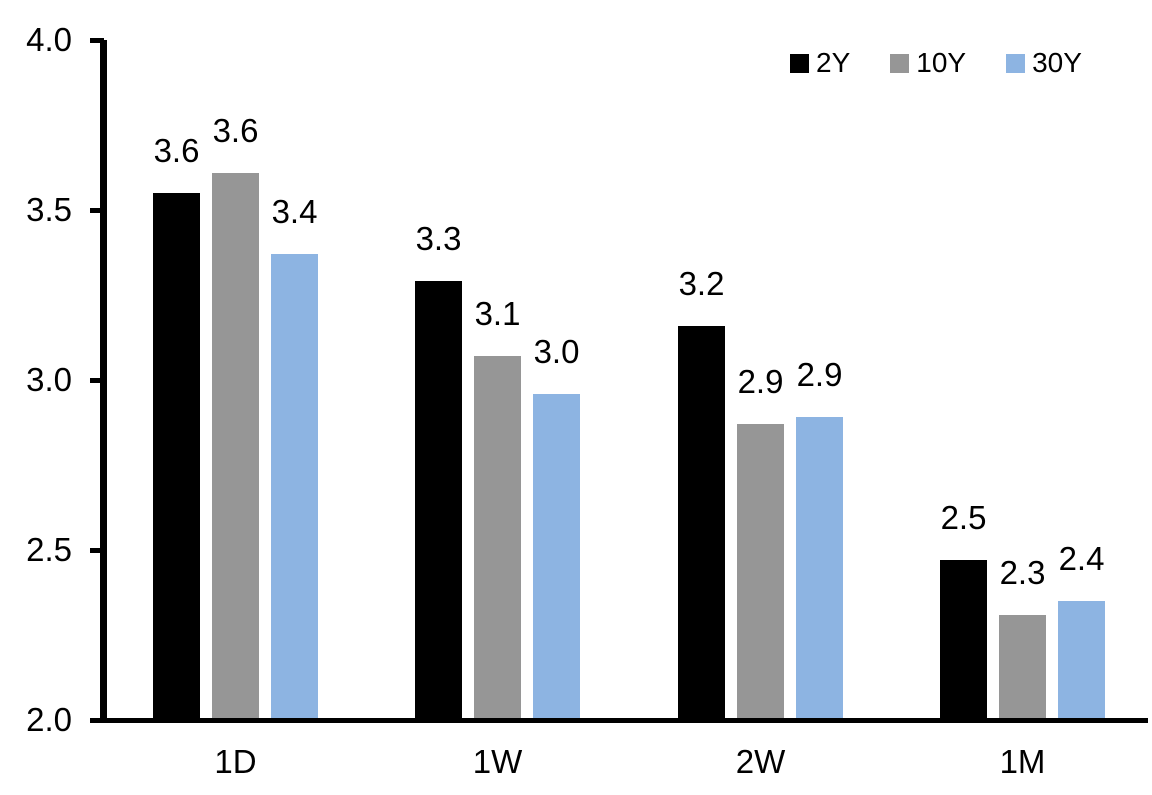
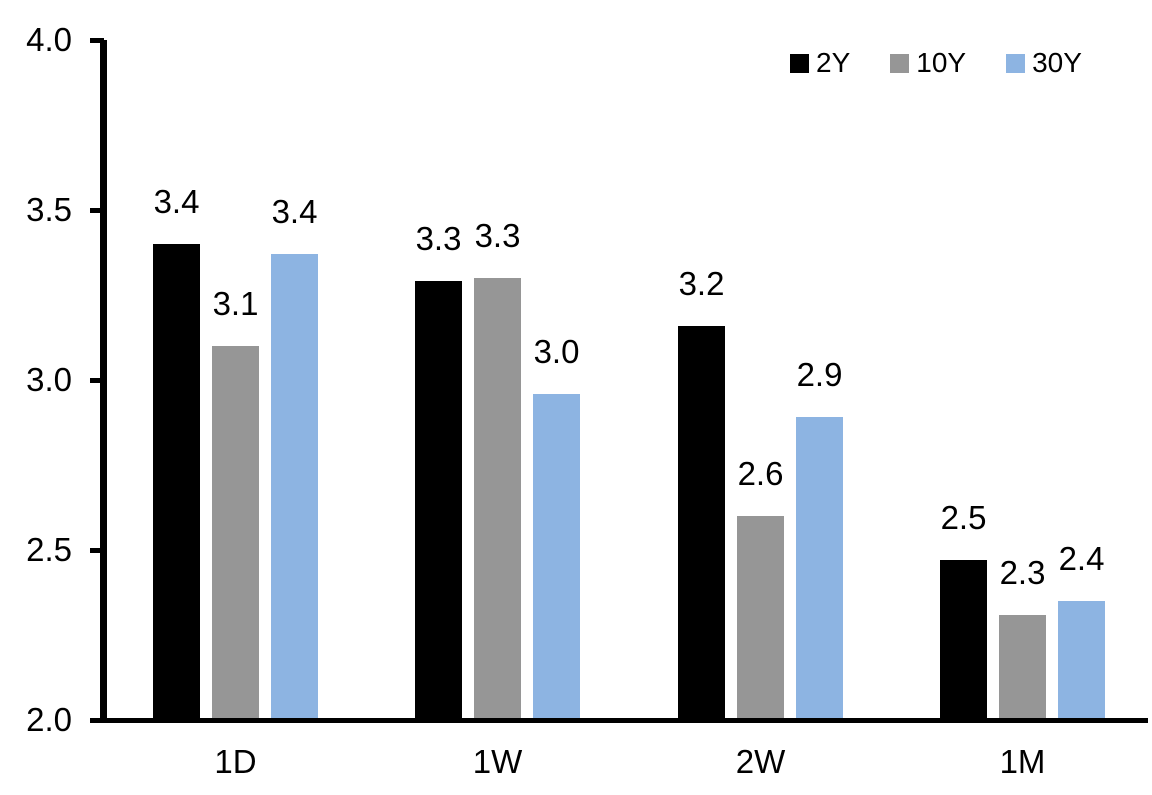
2Y/1D: 3.6 -> 3.4
10Y/1D: 3.6 -> 3.1
10Y/1W: 3.1 -> 3.3
10Y/2W: 2.9 -> 2.6
